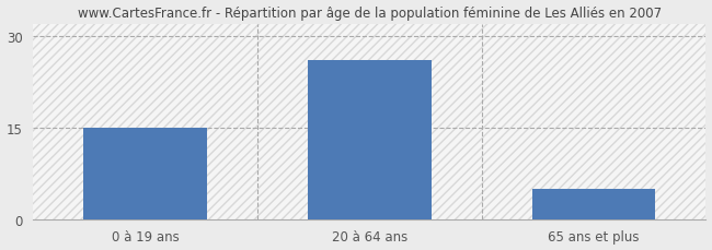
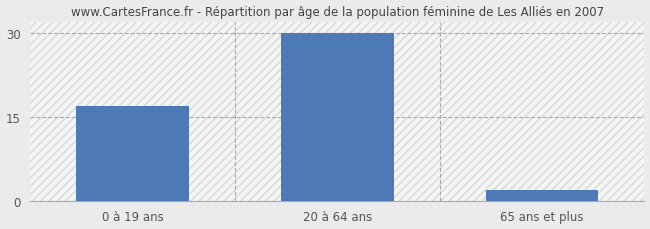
0 à 19 ans: 15 -> 17
20 à 64 ans: 26 -> 30
65 ans et plus: 5 -> 2
